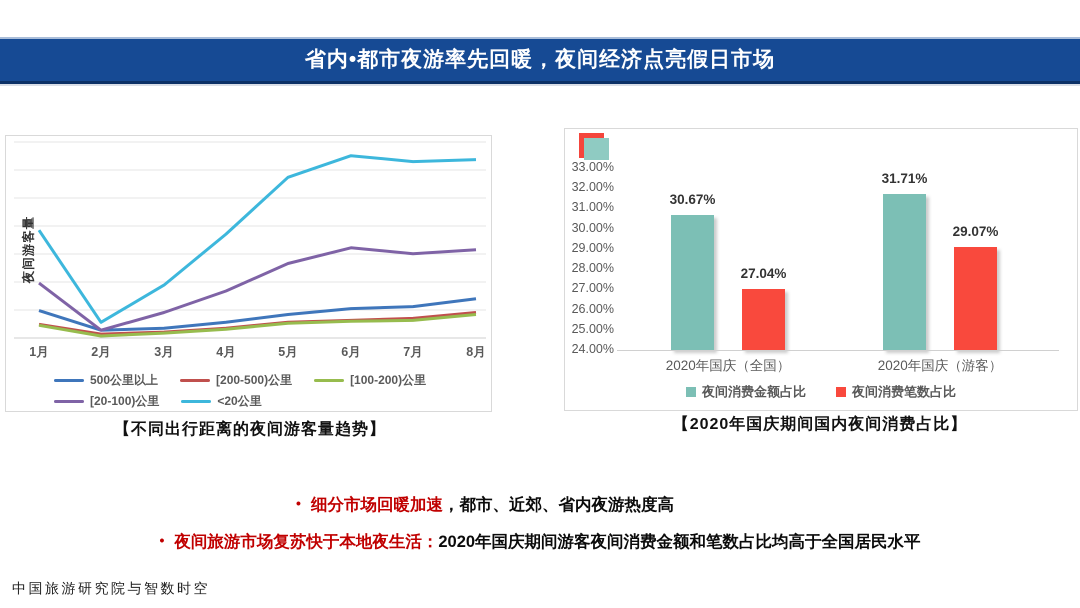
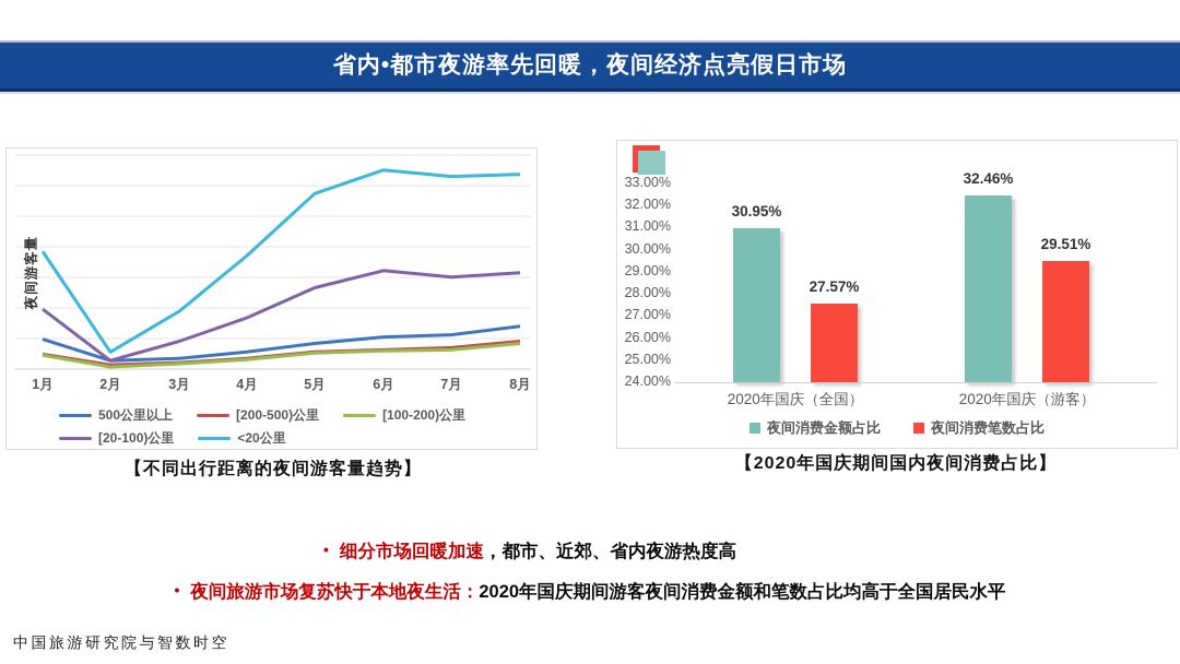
【2020年国庆期间国内夜间消费占比】/夜间消费金额占比/2020年国庆（全国）: 30.67% -> 30.95%
【2020年国庆期间国内夜间消费占比】/夜间消费笔数占比/2020年国庆（全国）: 27.04% -> 27.57%
【2020年国庆期间国内夜间消费占比】/夜间消费金额占比/2020年国庆（游客）: 31.71% -> 32.46%
【2020年国庆期间国内夜间消费占比】/夜间消费笔数占比/2020年国庆（游客）: 29.07% -> 29.51%
